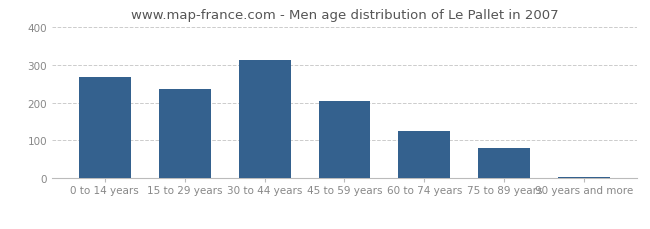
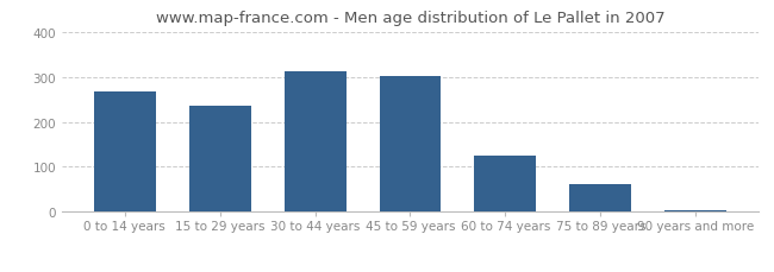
45 to 59 years: 205 -> 301
75 to 89 years: 80 -> 62
